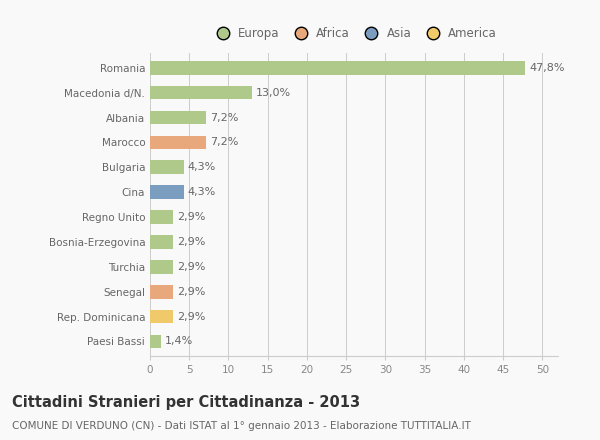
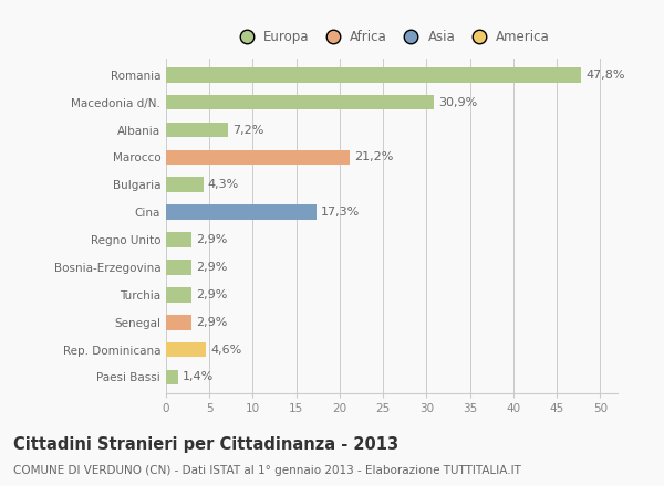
Macedonia d/N.: 13,0% -> 30,9%
Marocco: 7,2% -> 21,2%
Cina: 4,3% -> 17,3%
Rep. Dominicana: 2,9% -> 4,6%
